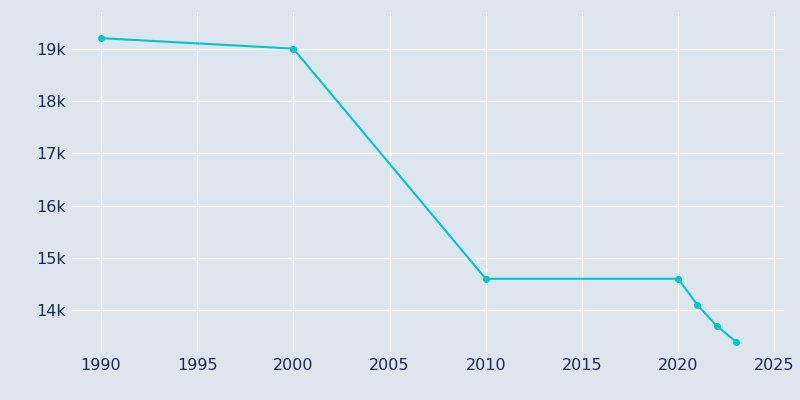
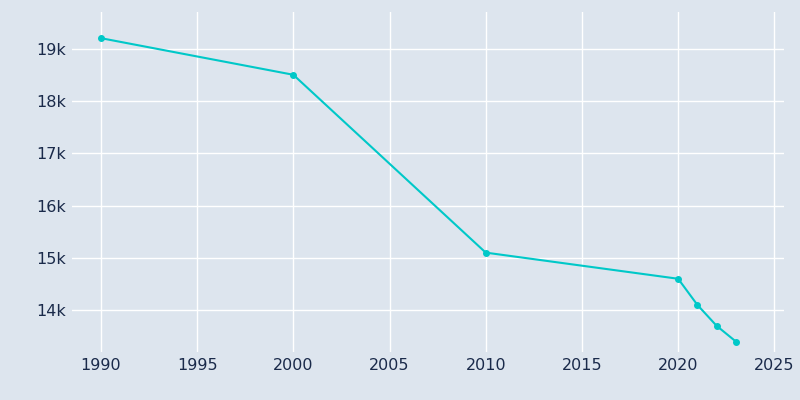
2000: 19.0k -> 18.5k
2010: 14.6k -> 15.1k
